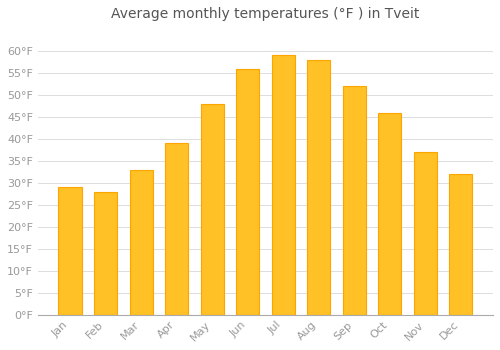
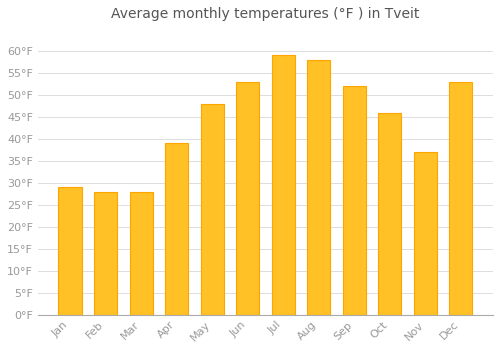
Mar: 33°F -> 28°F
Jun: 56°F -> 53°F
Dec: 32°F -> 53°F
